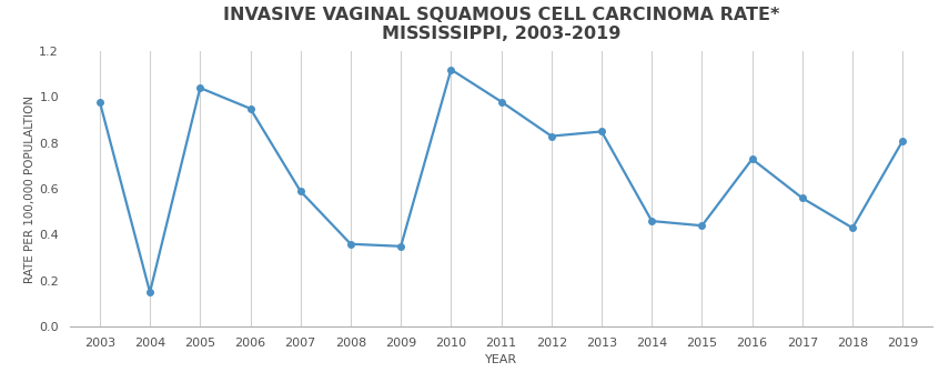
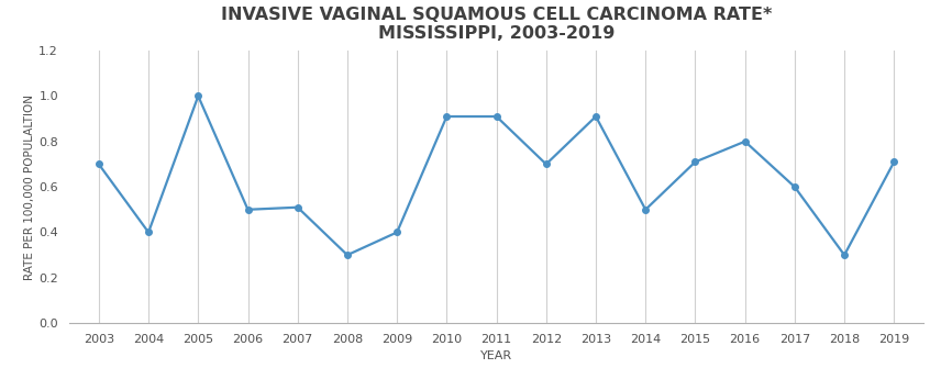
2003: 0.98 -> 0.70
2004: 0.15 -> 0.40
2005: 1.04 -> 1.00
2006: 0.95 -> 0.50
2007: 0.59 -> 0.51
2008: 0.36 -> 0.30
2009: 0.35 -> 0.40
2010: 1.12 -> 0.91
2011: 0.98 -> 0.91
2012: 0.83 -> 0.70
2013: 0.85 -> 0.91
2014: 0.46 -> 0.50
2015: 0.44 -> 0.71
2016: 0.73 -> 0.80
2017: 0.56 -> 0.60
2018: 0.43 -> 0.30
2019: 0.81 -> 0.71
